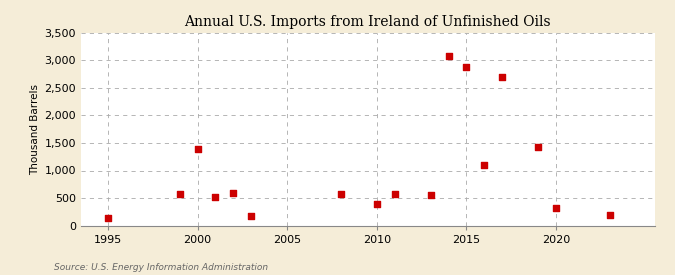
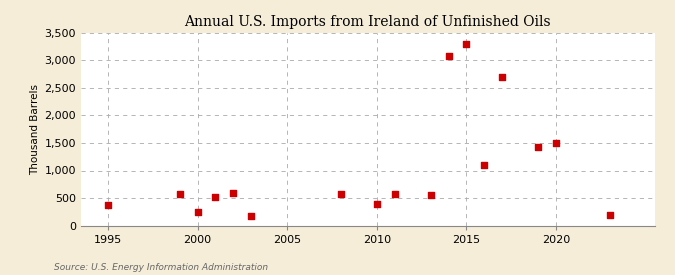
1995: 130 -> 380
2000: 1,400 -> 240
2015: 2,880 -> 3,300
2020: 320 -> 1,500
